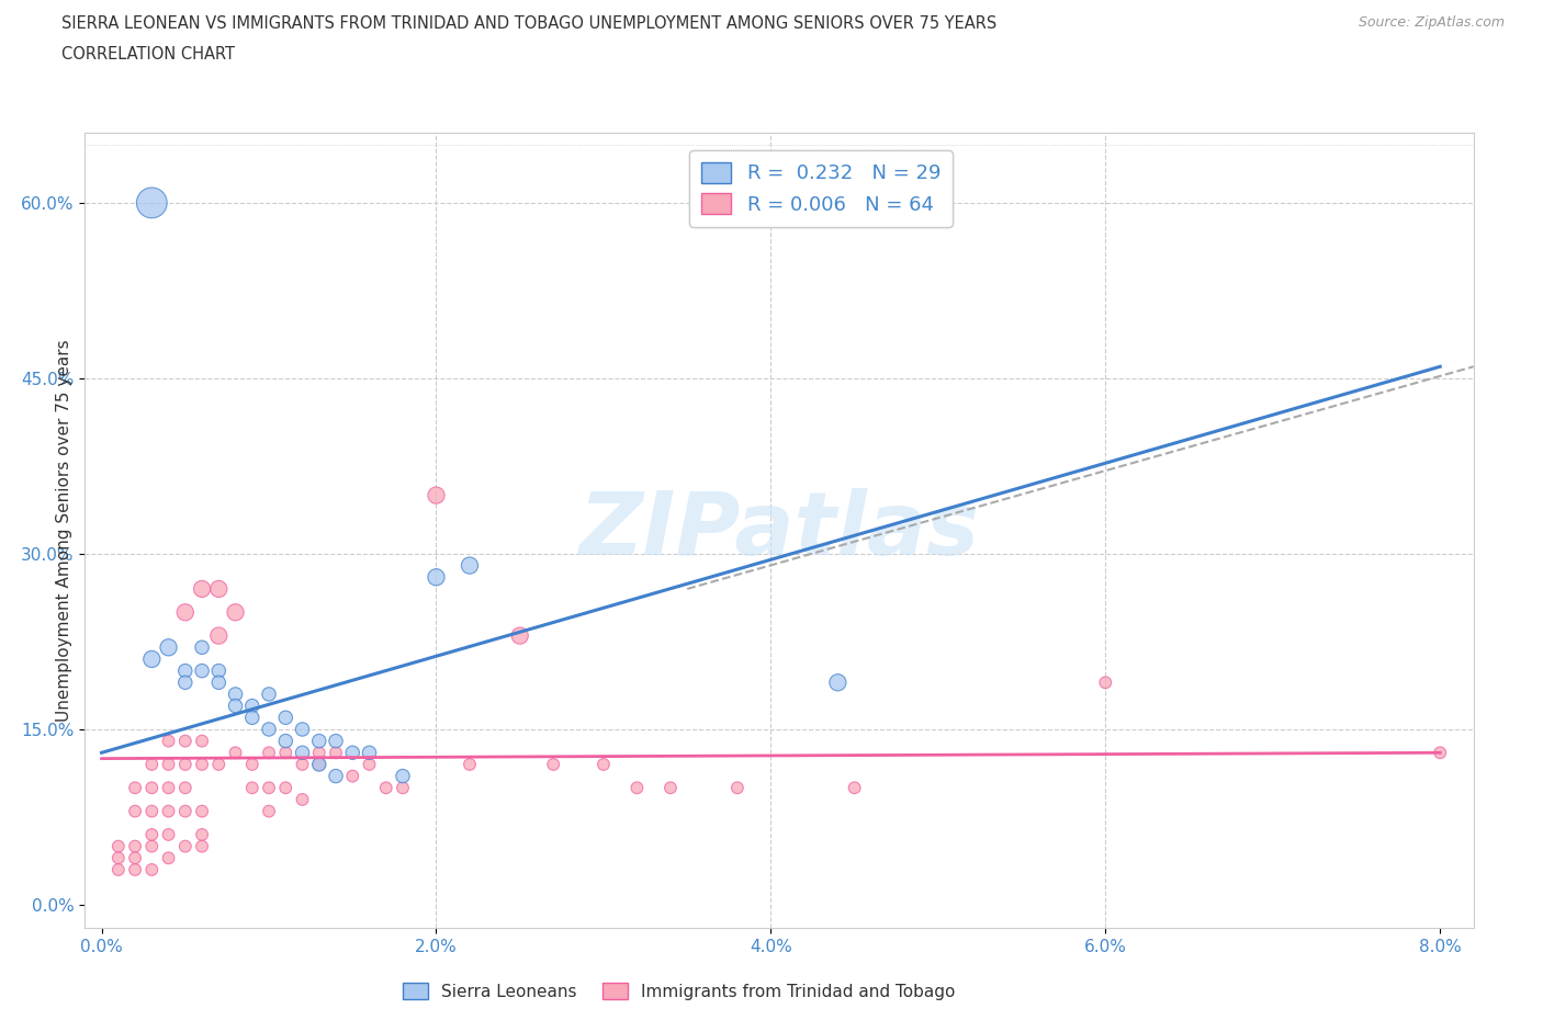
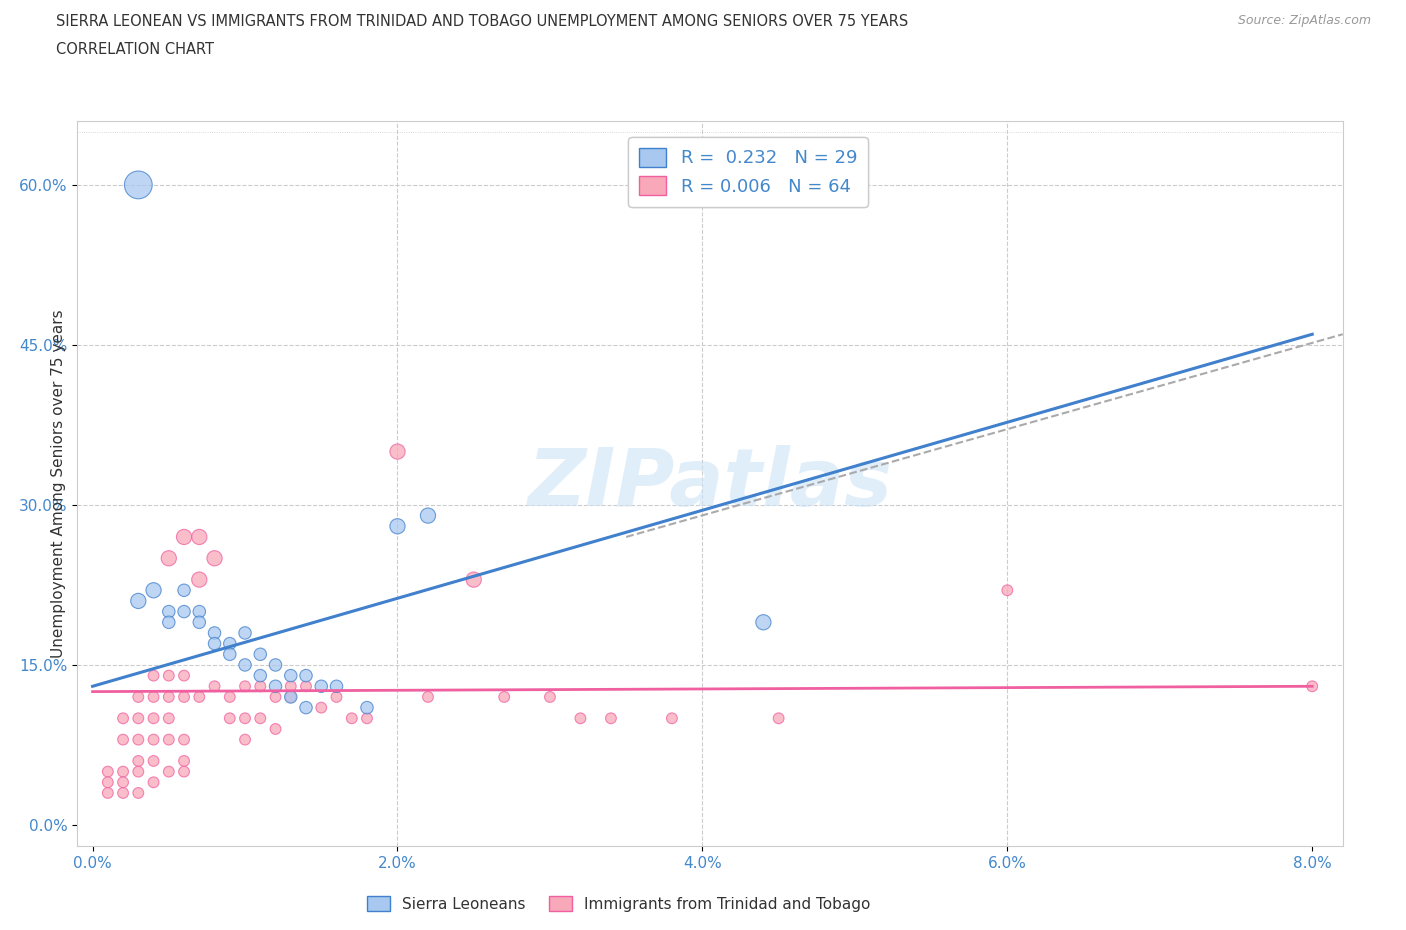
Immigrants from Trinidad and Tobago/6.0%: 19% -> 22%
